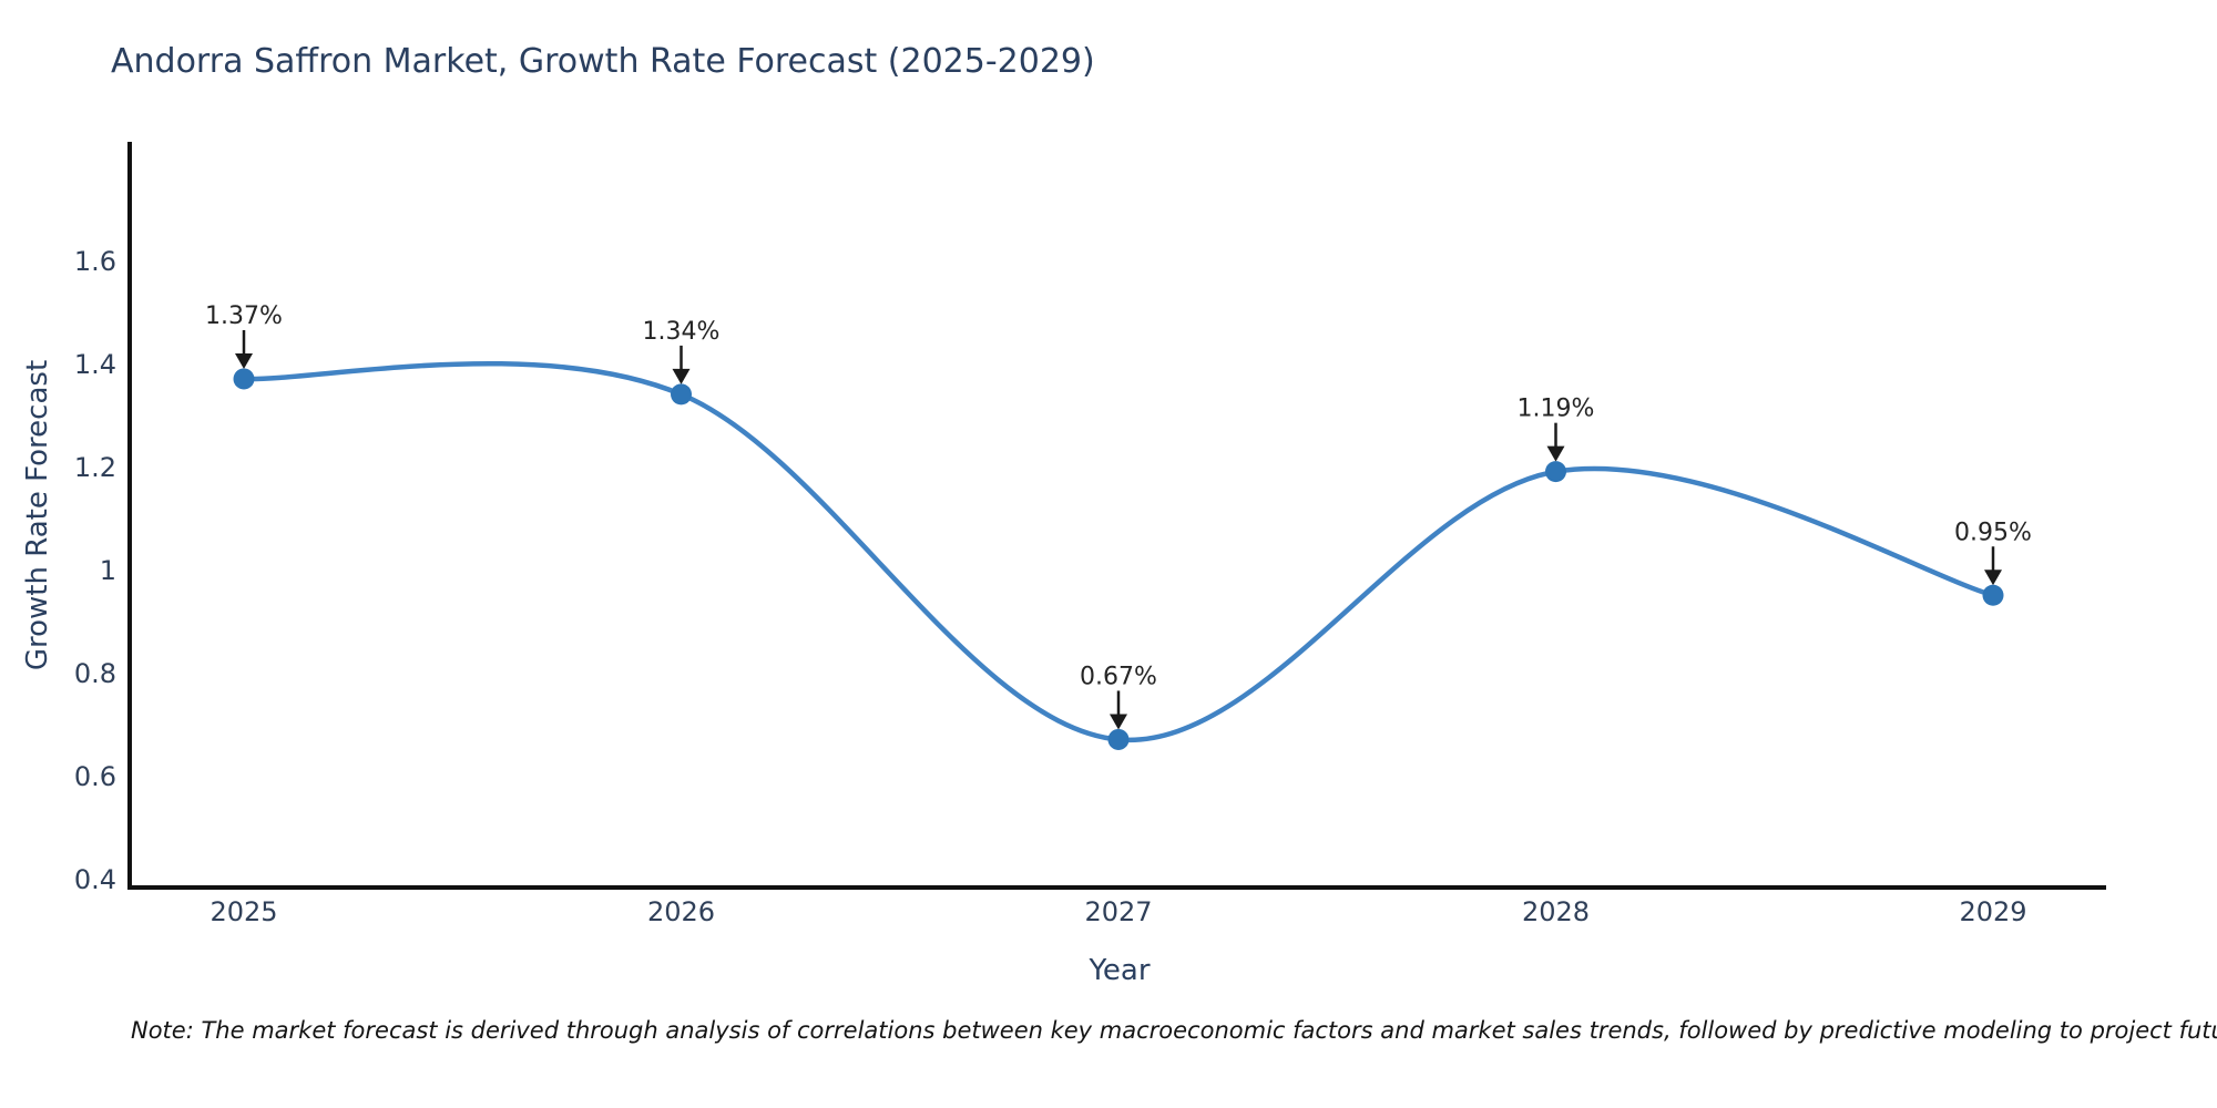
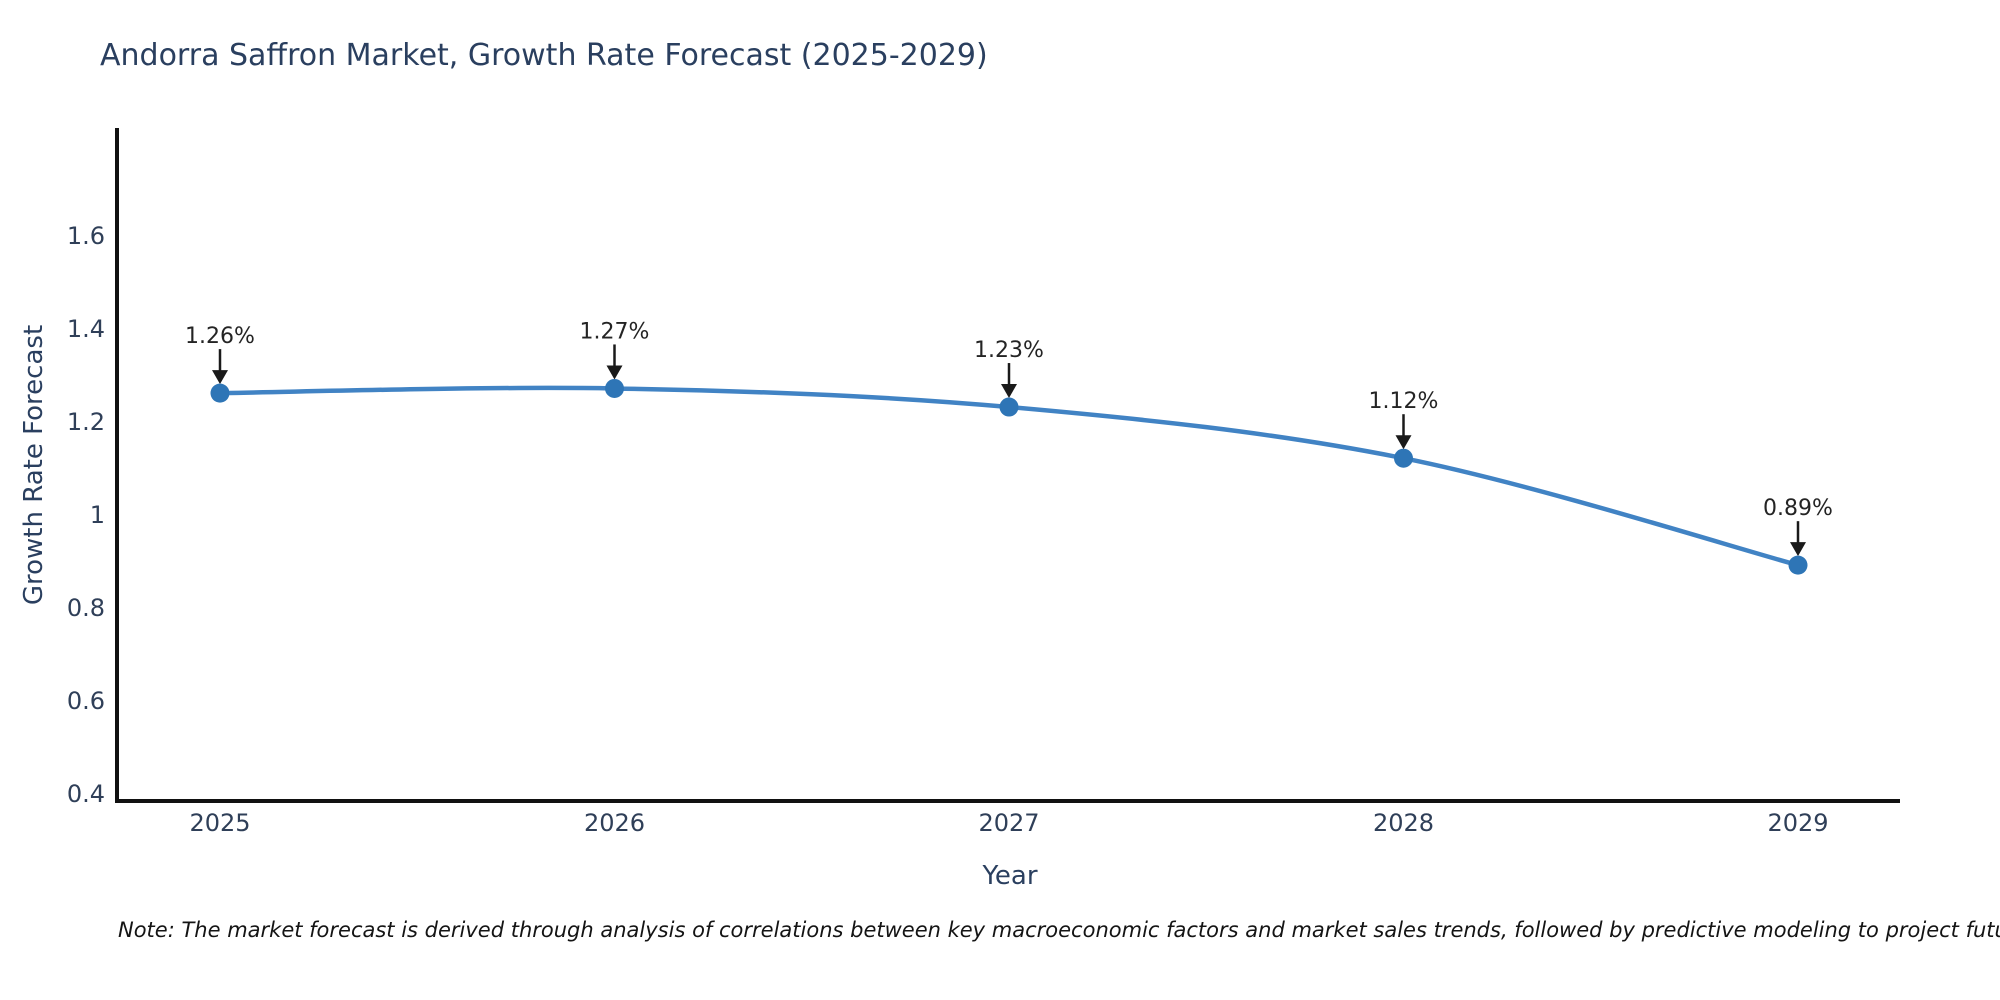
2025: 1.37% -> 1.26%
2026: 1.34% -> 1.27%
2027: 0.67% -> 1.23%
2028: 1.19% -> 1.12%
2029: 0.95% -> 0.89%
